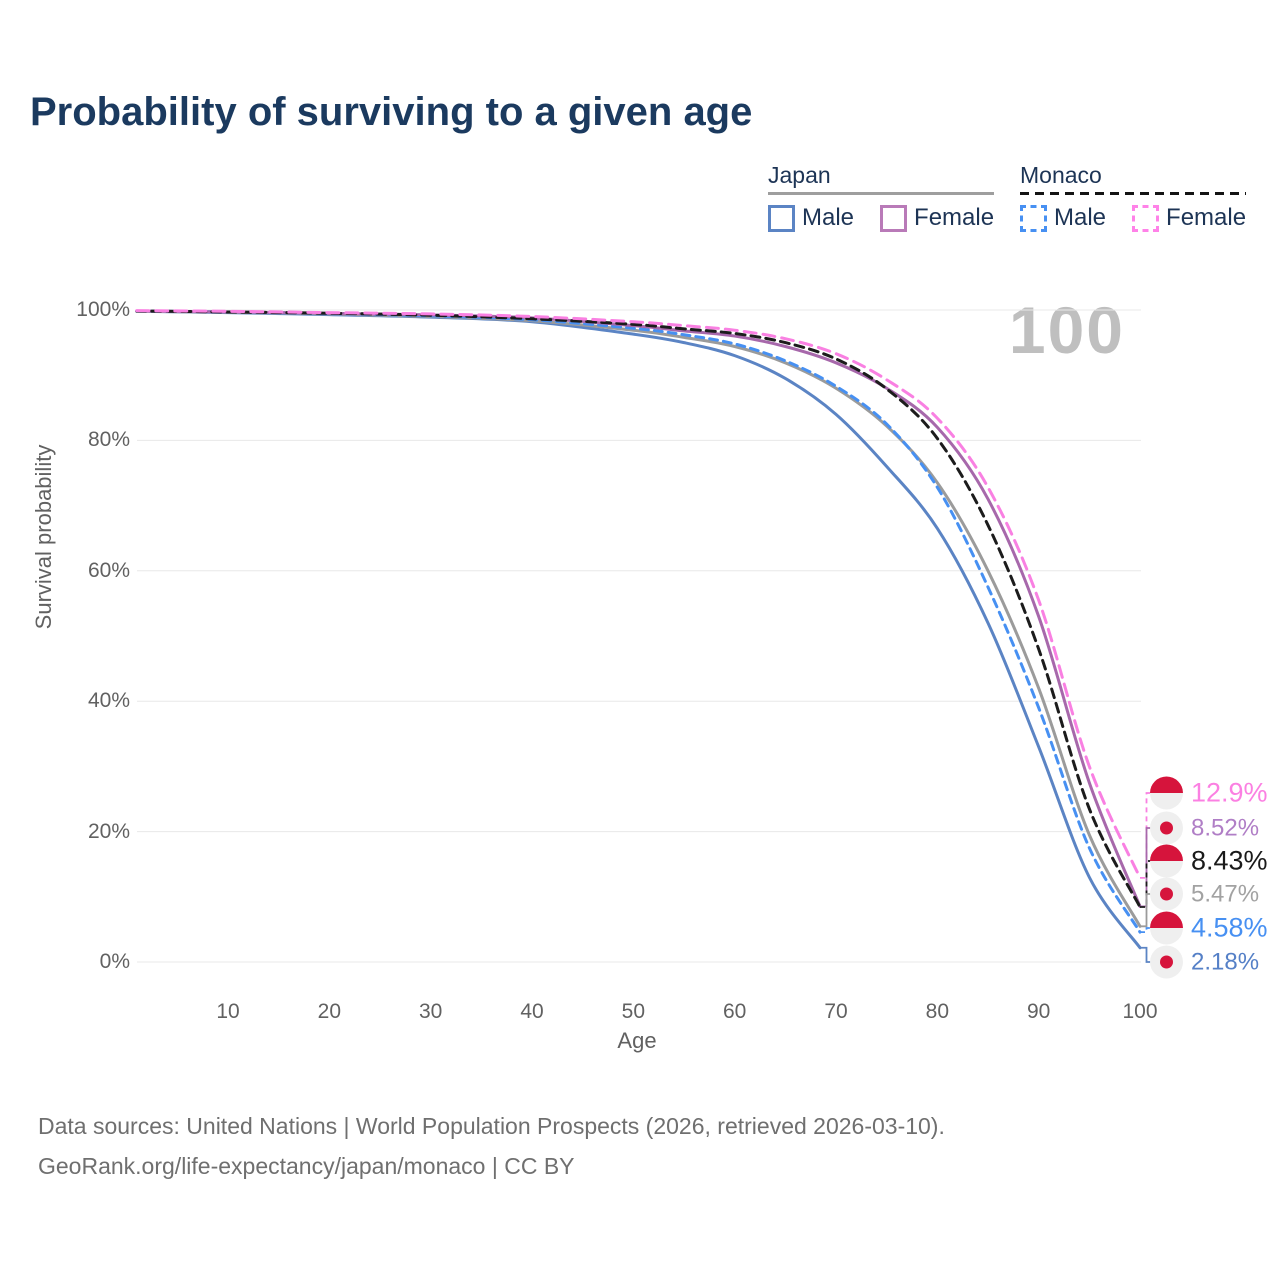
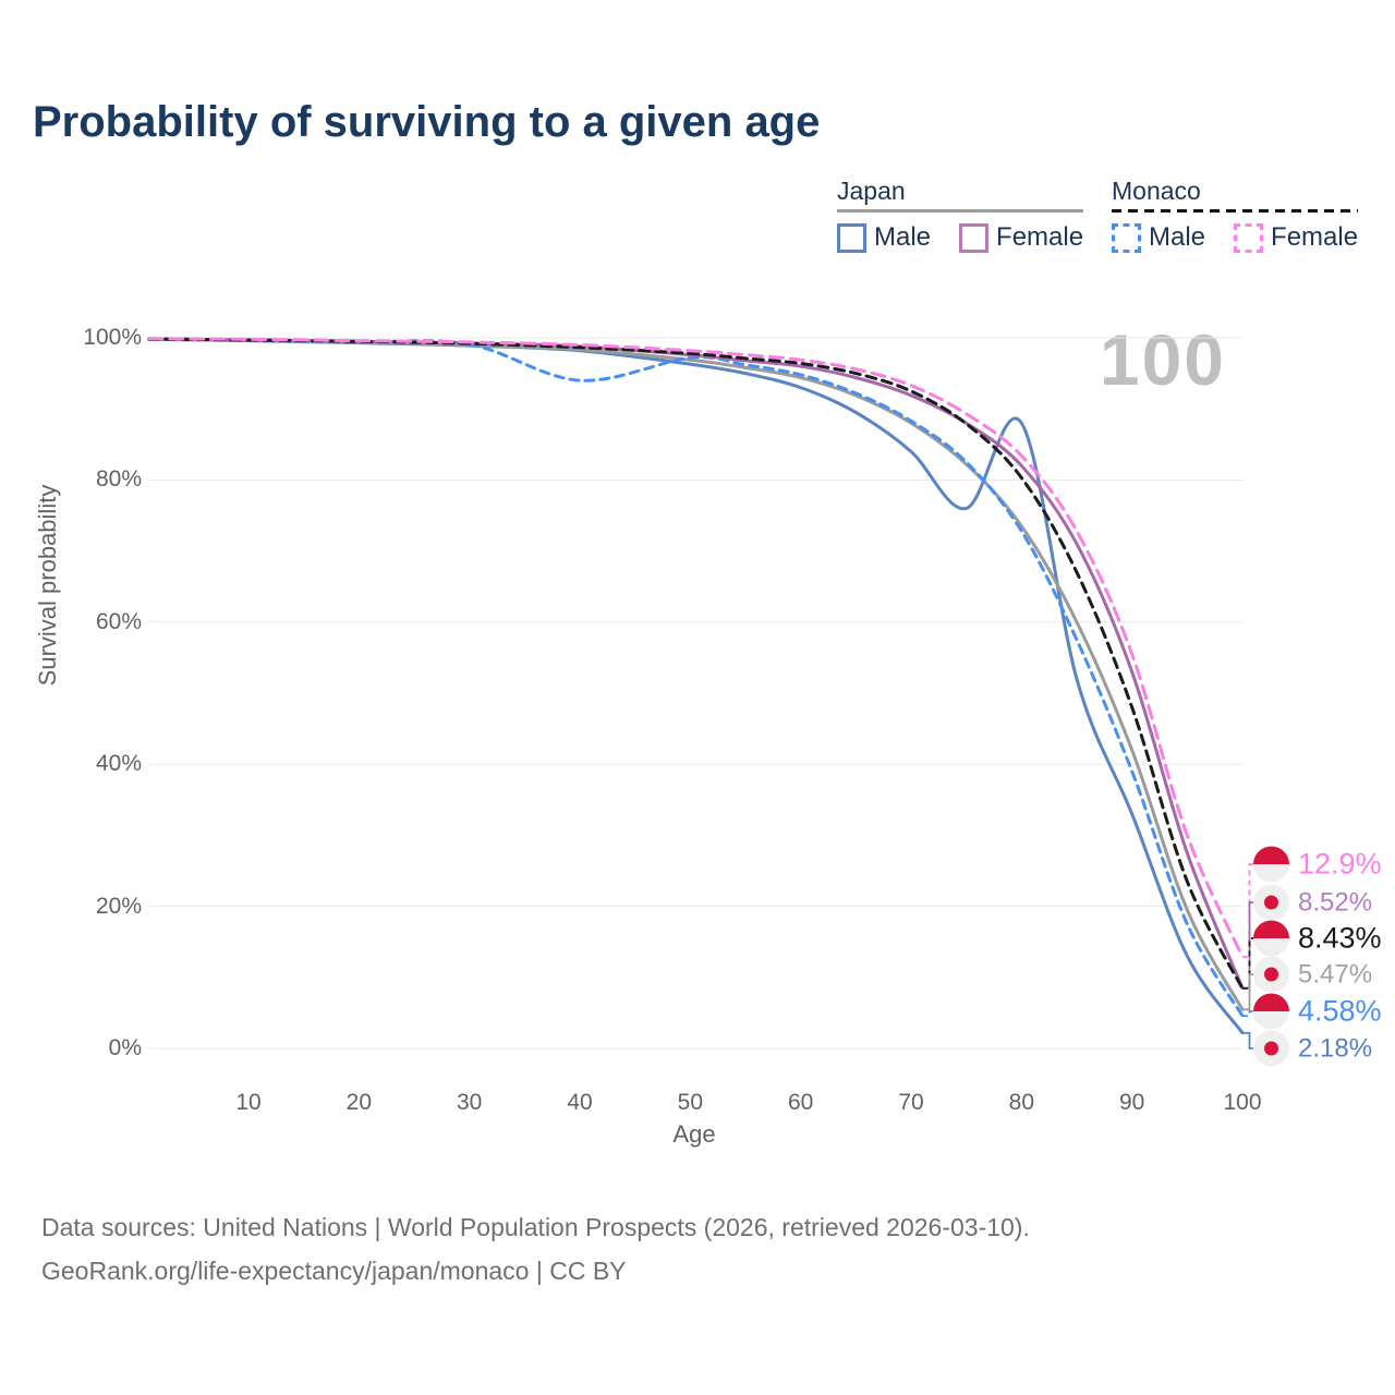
Monaco Male/40: 98% -> 94%
Japan Male/80: 66% -> 88%
